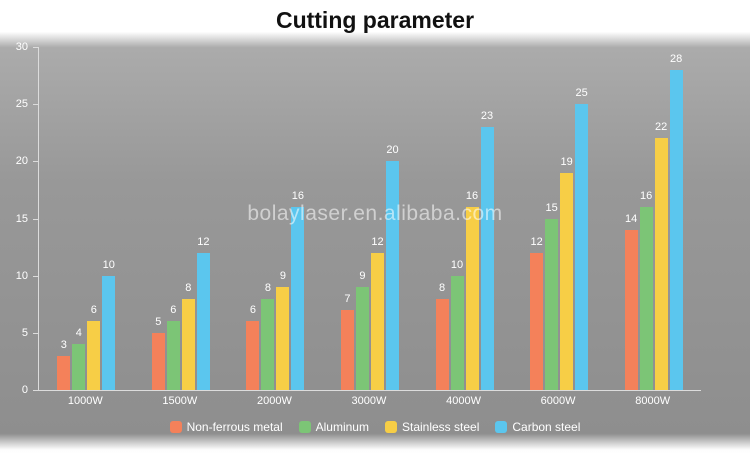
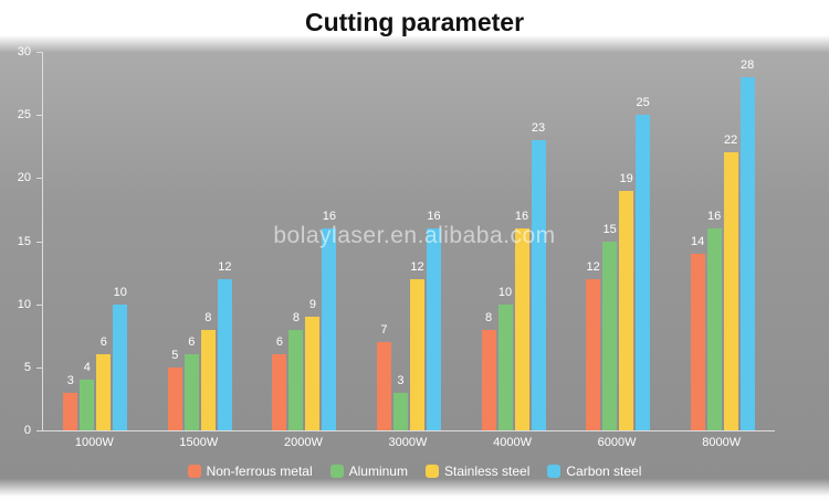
Aluminum/3000W: 9 -> 3
Carbon steel/3000W: 20 -> 16
